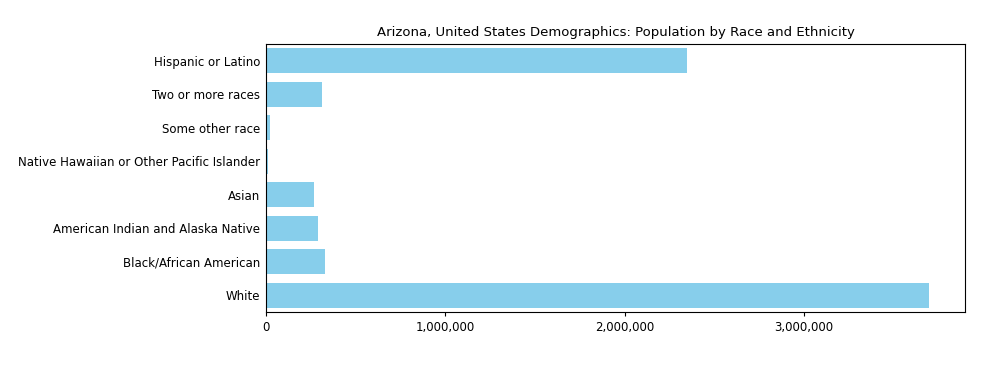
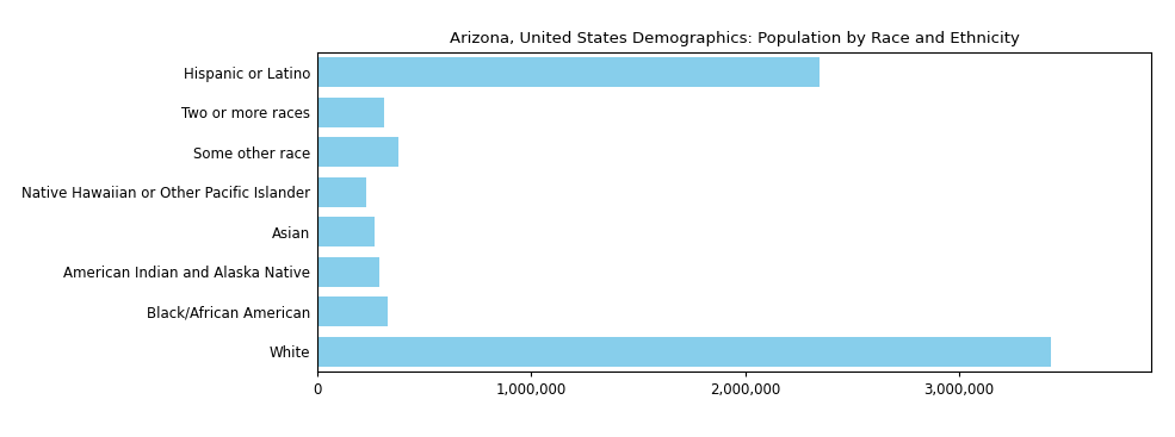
Some other race: 20,000 -> 380,000
Native Hawaiian or Other Pacific Islander: 10,000 -> 230,000
White: 3,700,000 -> 3,430,000
